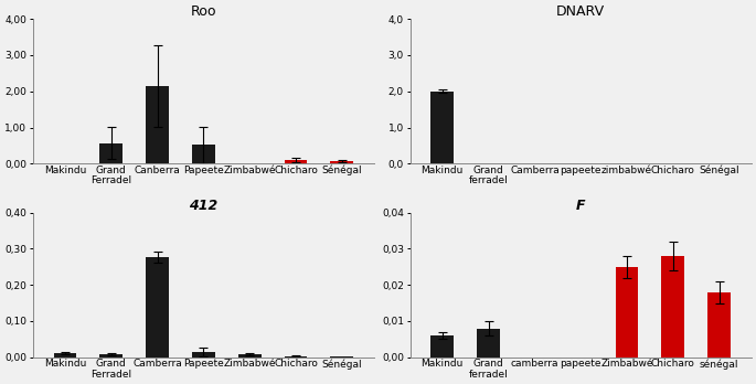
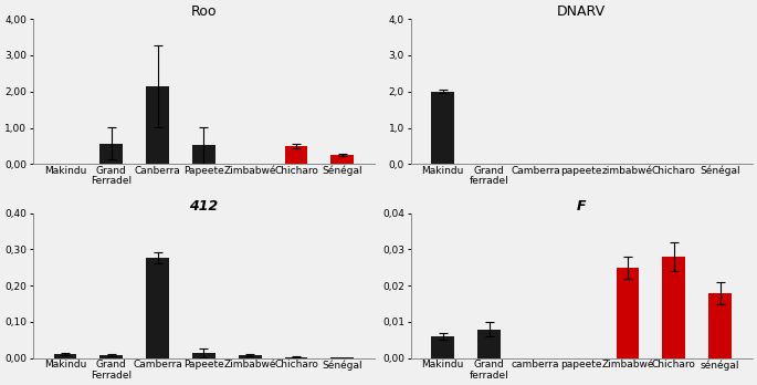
Roo/Chicharo: 0,10 -> 0,50
Roo/Sénégal: 0,07 -> 0,25
